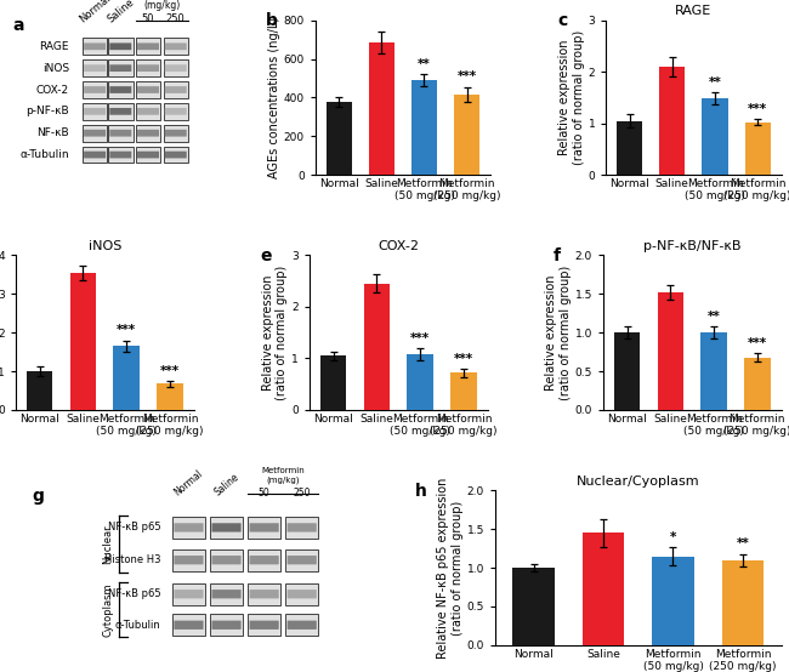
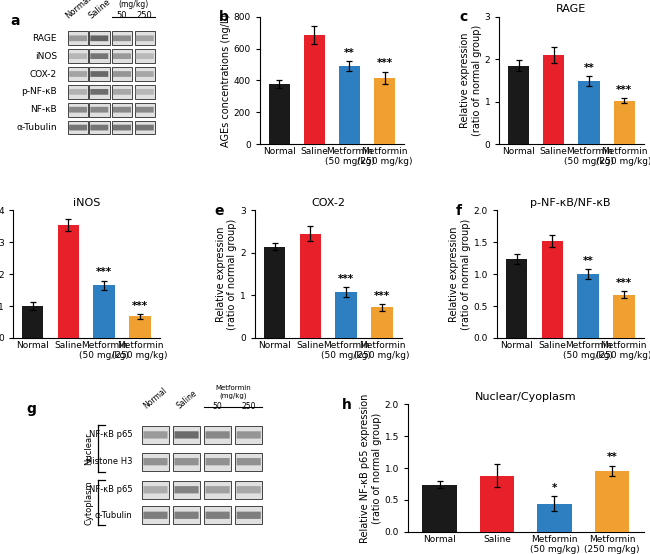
RAGE/Normal: 1.05 -> 1.85
COX-2/Normal: 1.05 -> 2.15
p-NF-κB/NF-κB/Normal: 1.00 -> 1.24
Nuclear/Cyoplasm/Normal: 1.00 -> 0.74
Nuclear/Cyoplasm/Saline: 1.45 -> 0.88
Nuclear/Cyoplasm/Metformin (50 mg/kg): 1.15 -> 0.44
Nuclear/Cyoplasm/Metformin (250 mg/kg): 1.10 -> 0.96
